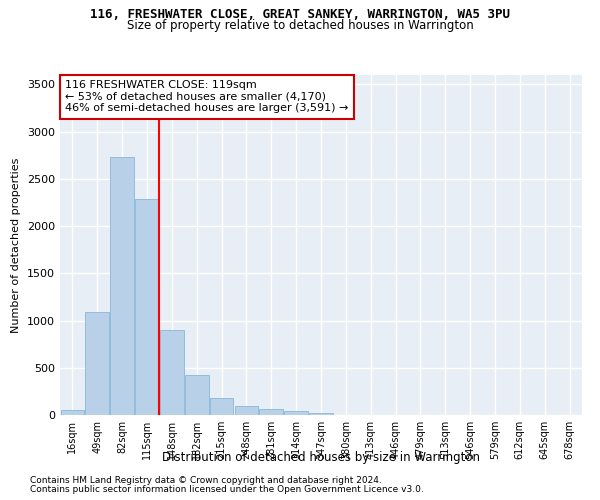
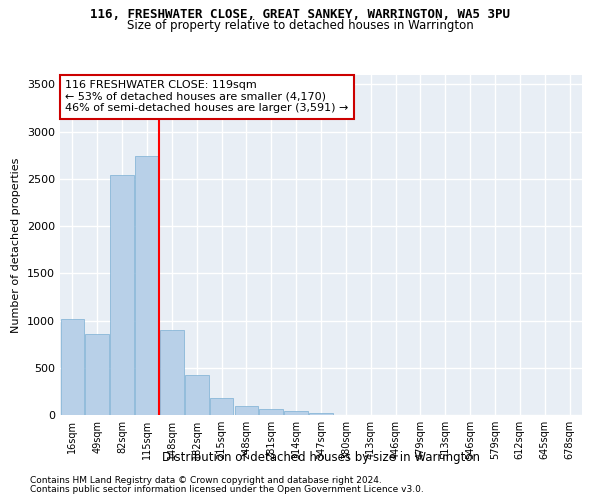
16sqm: 60 -> 1020
49sqm: 1090 -> 860
82sqm: 2730 -> 2540
115sqm: 2290 -> 2740
